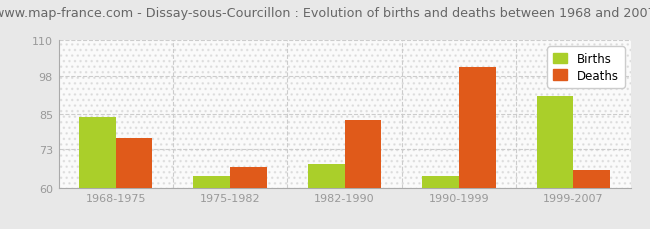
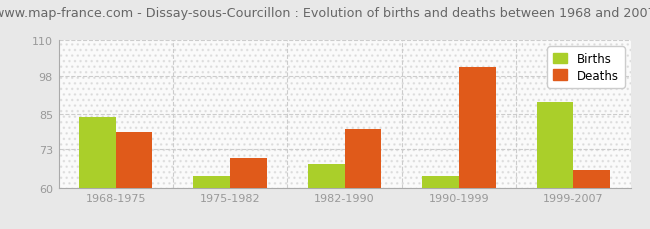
Deaths/1968-1975: 77 -> 79
Deaths/1975-1982: 67 -> 70
Deaths/1982-1990: 83 -> 80
Births/1999-2007: 91 -> 89
